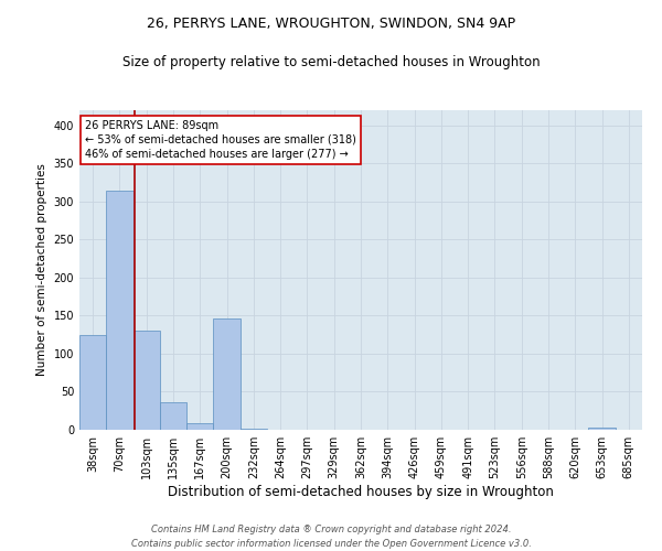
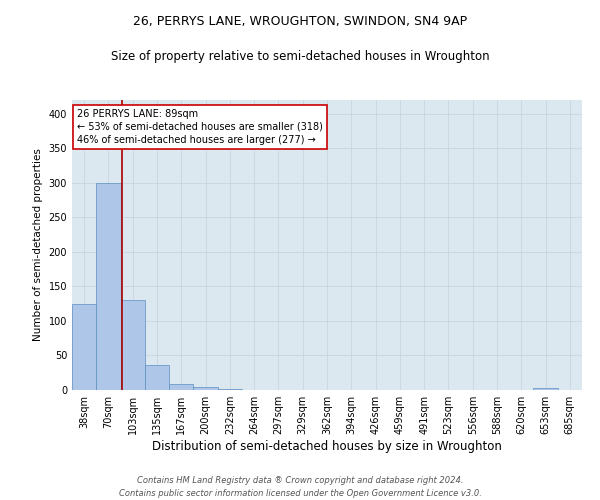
70sqm: 314 -> 300
200sqm: 146 -> 4
